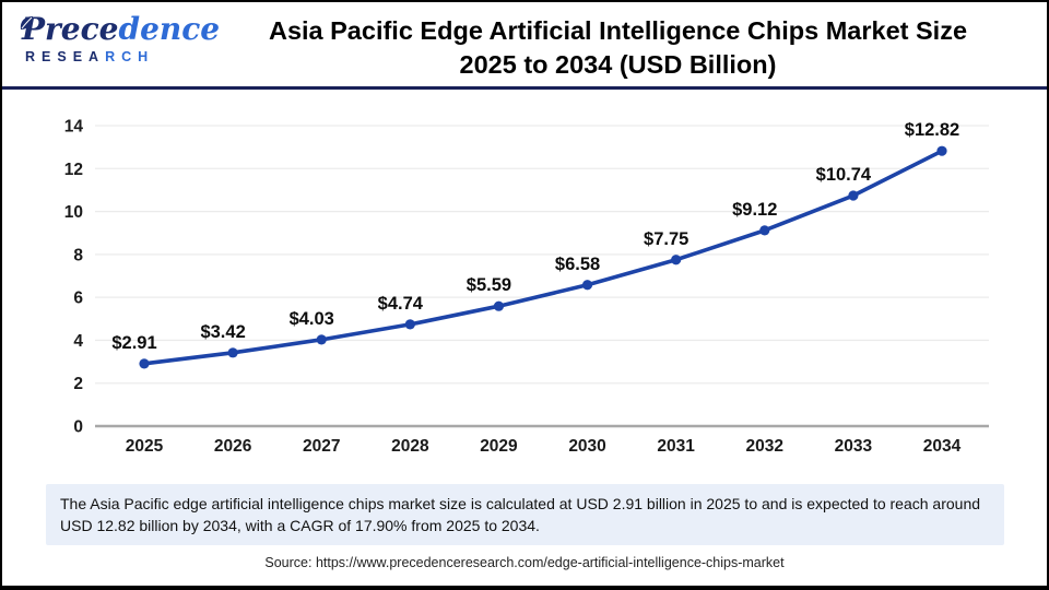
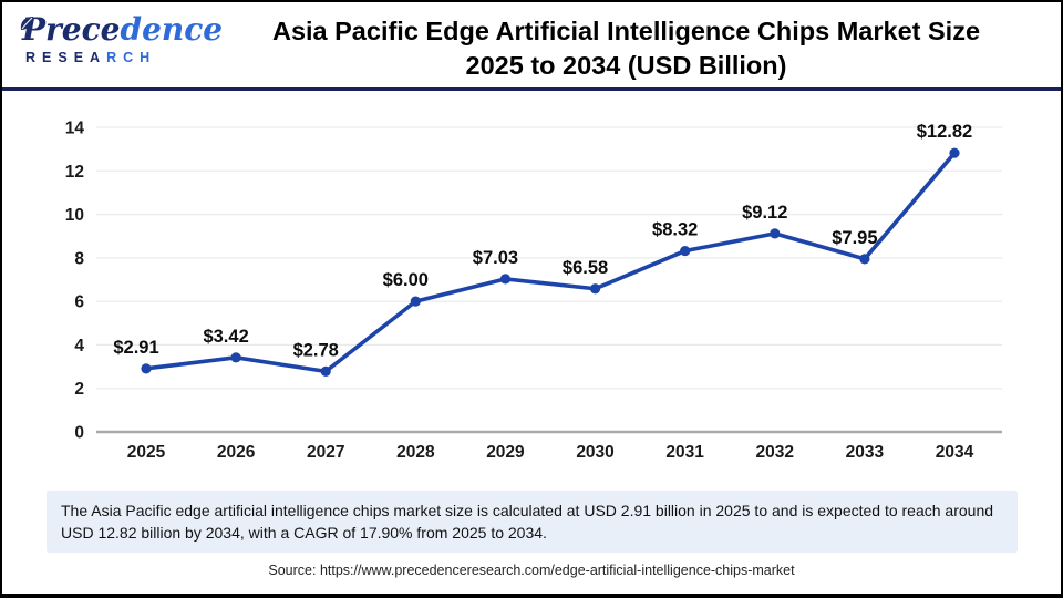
2027: $4.03 -> $2.78
2028: $4.74 -> $6.00
2029: $5.59 -> $7.03
2031: $7.75 -> $8.32
2033: $10.74 -> $7.95
